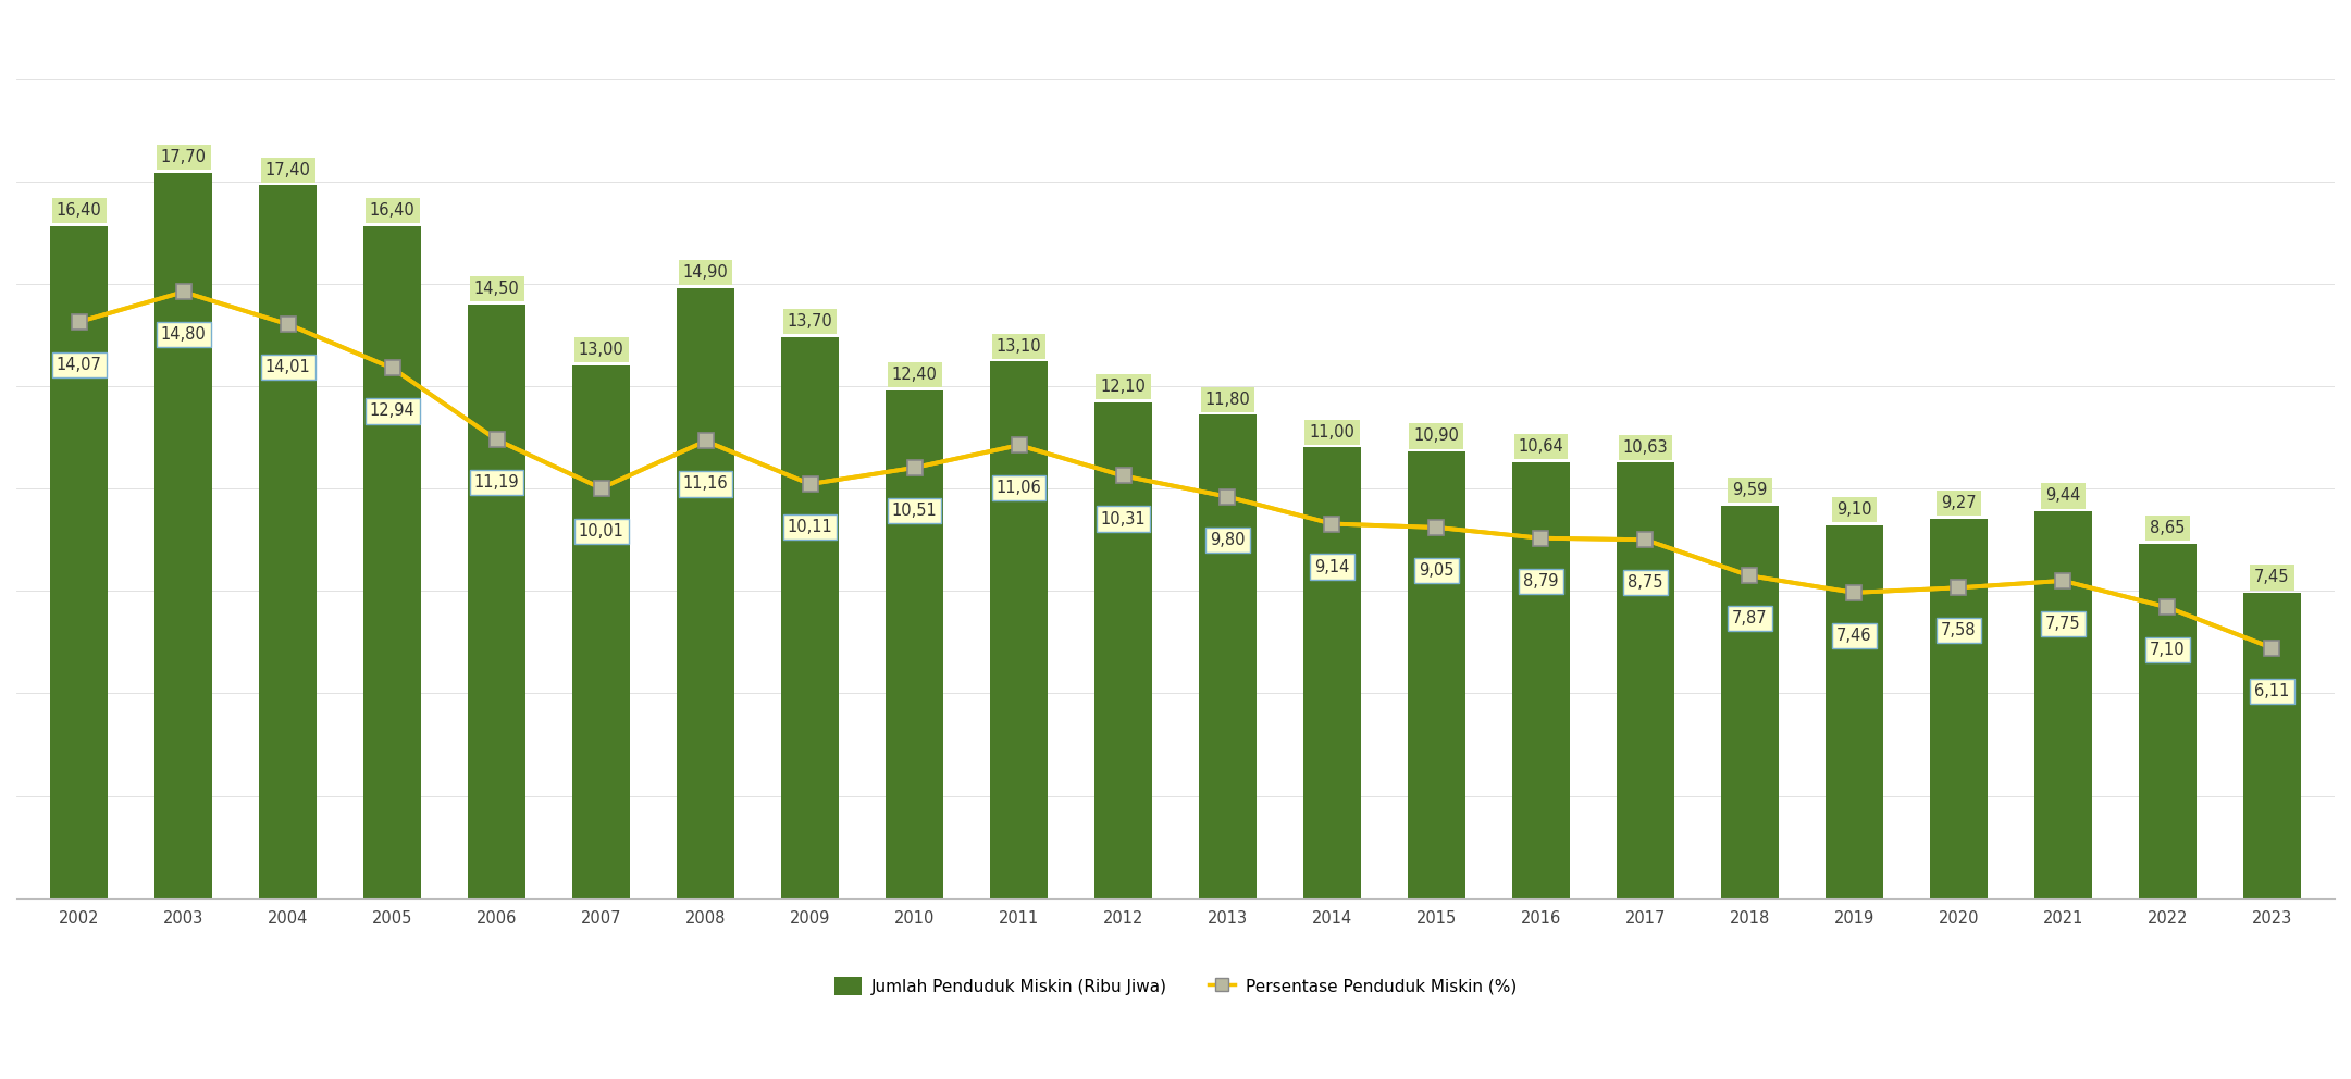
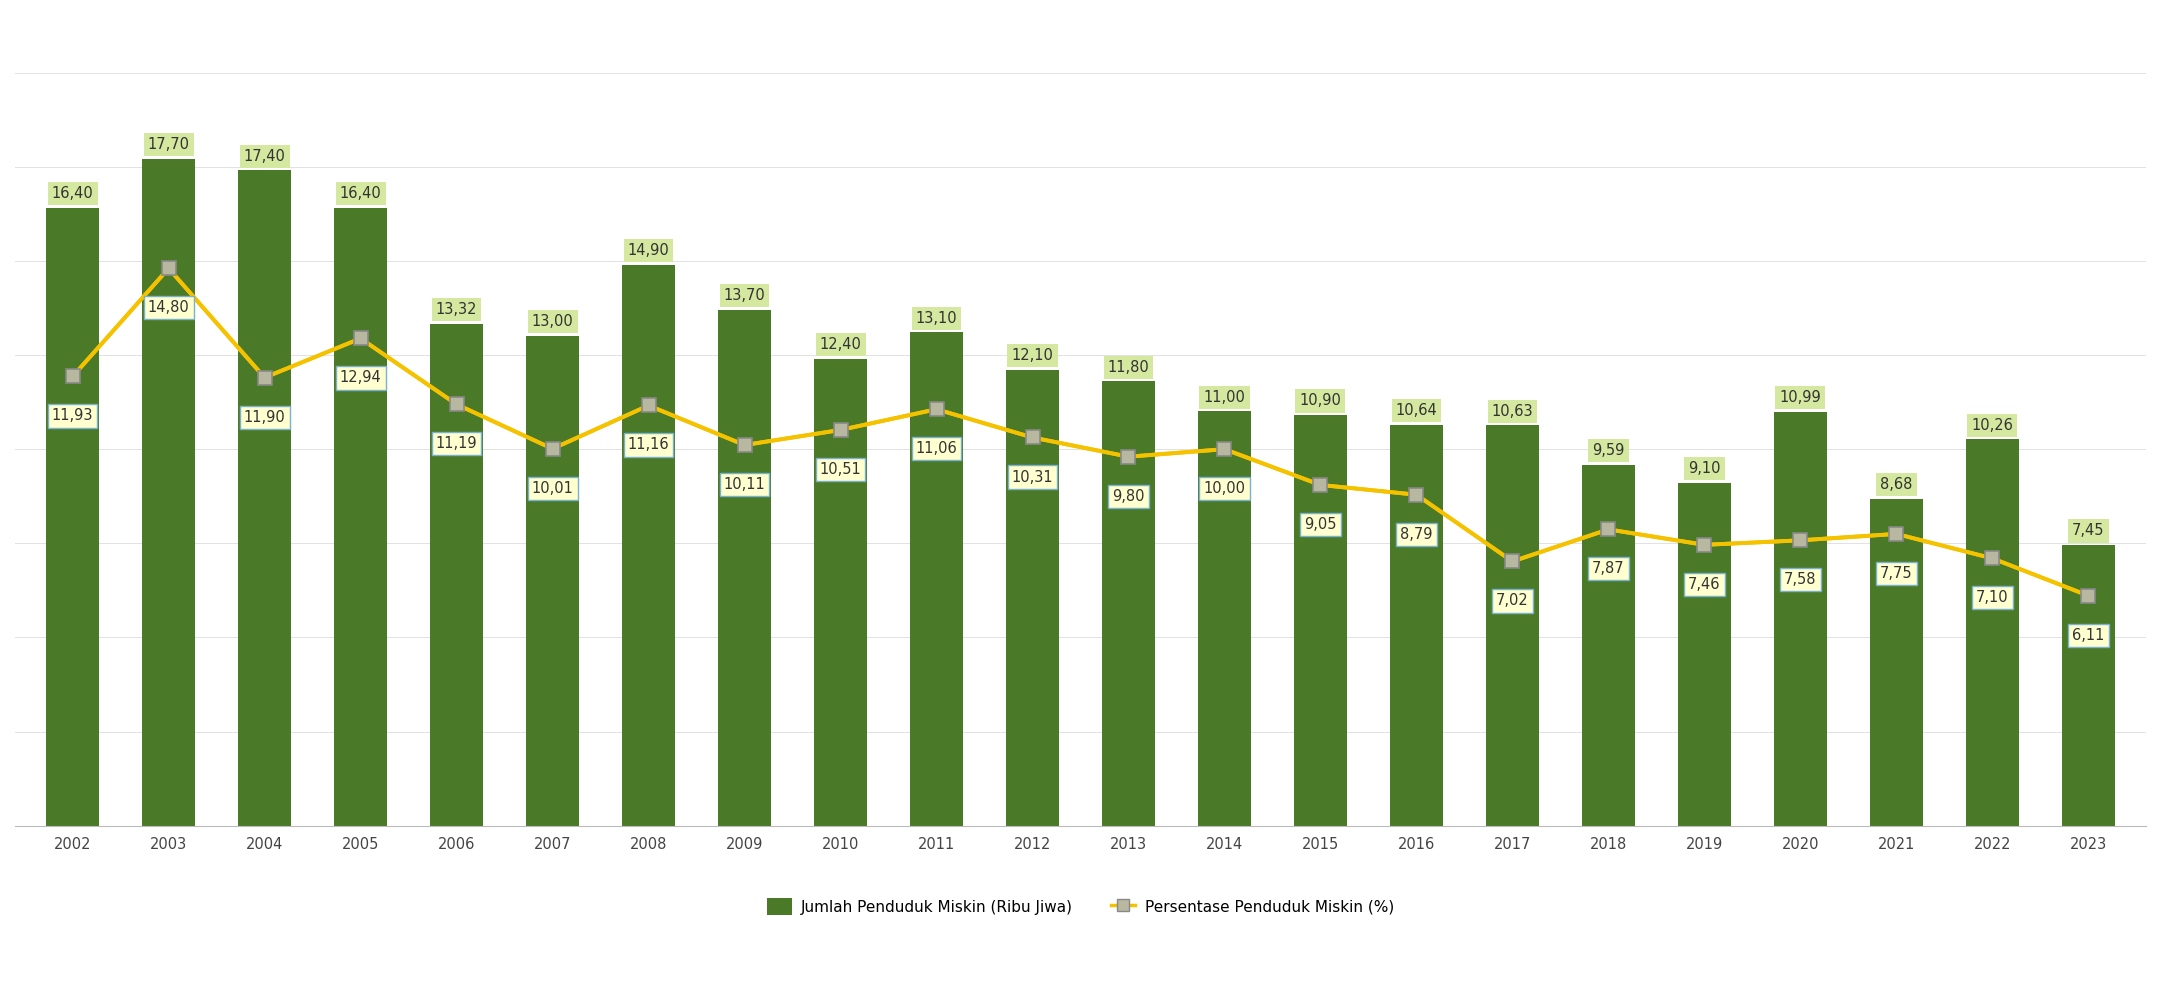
Persentase Penduduk Miskin (%)/2002: 14,07 -> 11,93
Persentase Penduduk Miskin (%)/2004: 14,01 -> 11,90
Jumlah Penduduk Miskin (Ribu Jiwa)/2006: 14,50 -> 13,32
Persentase Penduduk Miskin (%)/2014: 9,14 -> 10,00
Persentase Penduduk Miskin (%)/2017: 8,75 -> 7,02
Jumlah Penduduk Miskin (Ribu Jiwa)/2020: 9,27 -> 10,99
Jumlah Penduduk Miskin (Ribu Jiwa)/2021: 9,44 -> 8,68
Jumlah Penduduk Miskin (Ribu Jiwa)/2022: 8,65 -> 10,26
